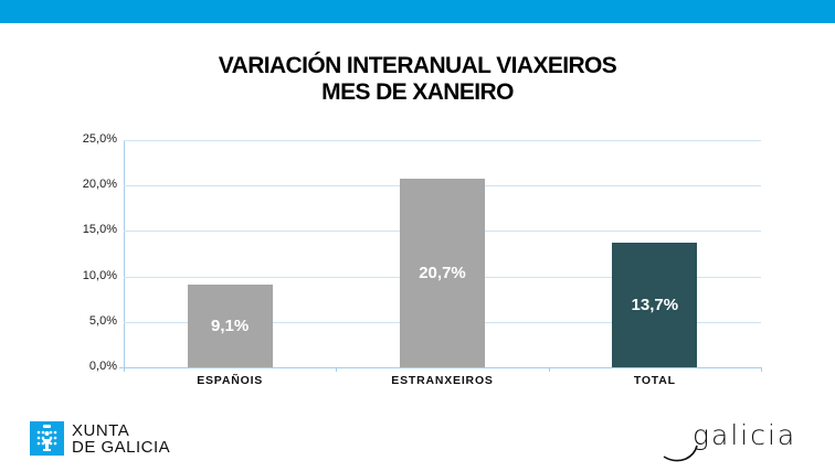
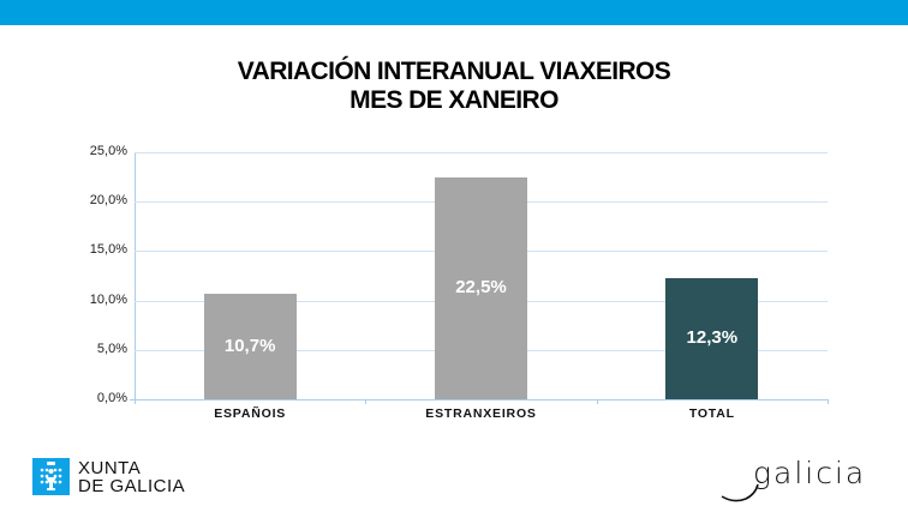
ESPAÑOIS: 9,1% -> 10,7%
ESTRANXEIROS: 20,7% -> 22,5%
TOTAL: 13,7% -> 12,3%
